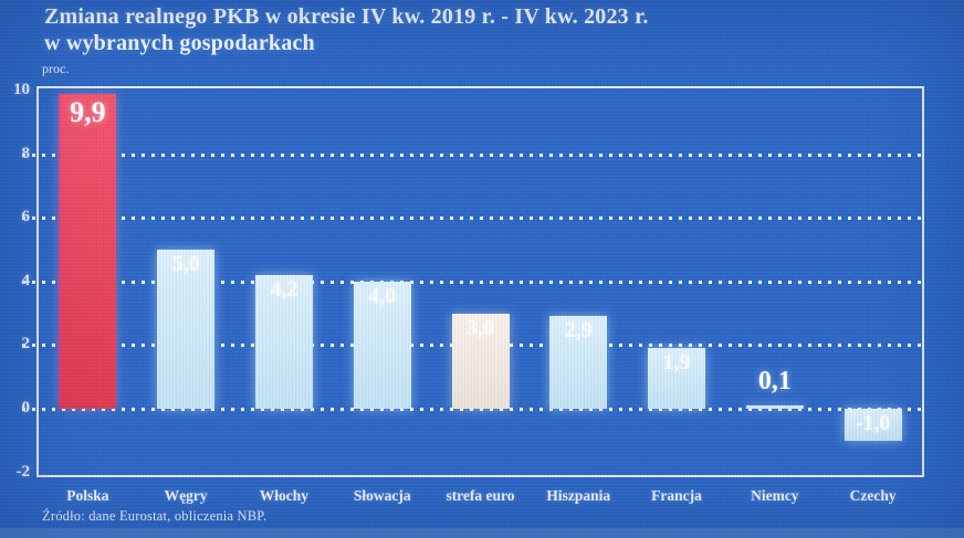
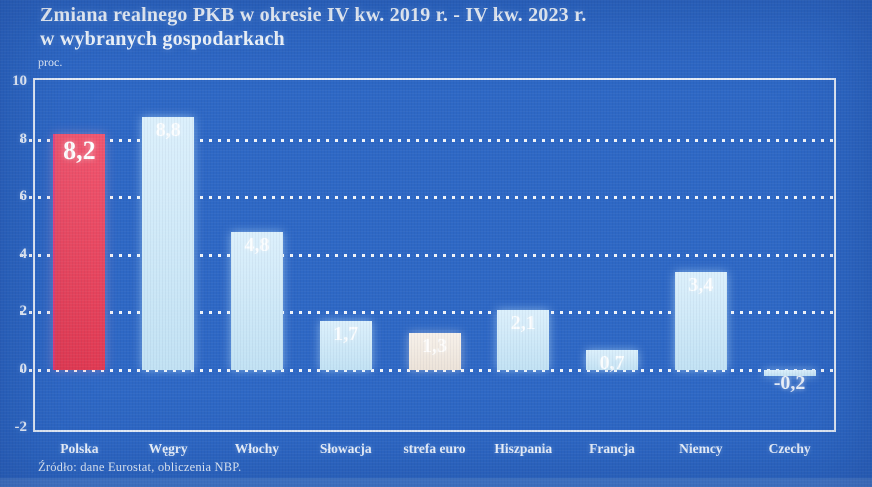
Polska: 9,9 -> 8,2
Węgry: 5,0 -> 8,8
Włochy: 4,2 -> 4,8
Słowacja: 4,0 -> 1,7
strefa euro: 3,0 -> 1,3
Hiszpania: 2,9 -> 2,1
Francja: 1,9 -> 0,7
Niemcy: 0,1 -> 3,4
Czechy: -1,0 -> -0,2
